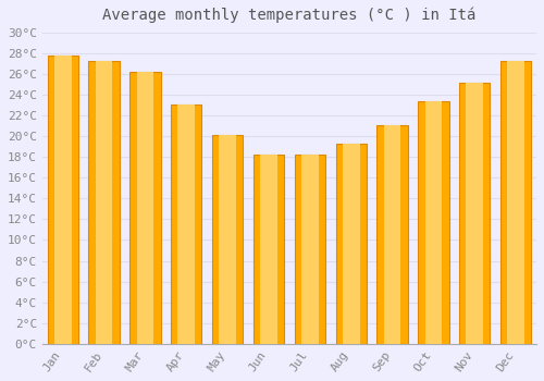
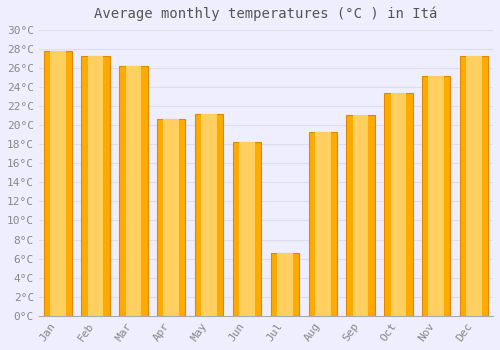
Apr: 23.0°C -> 20.6°C
May: 20.1°C -> 21.2°C
Jul: 18.2°C -> 6.6°C
